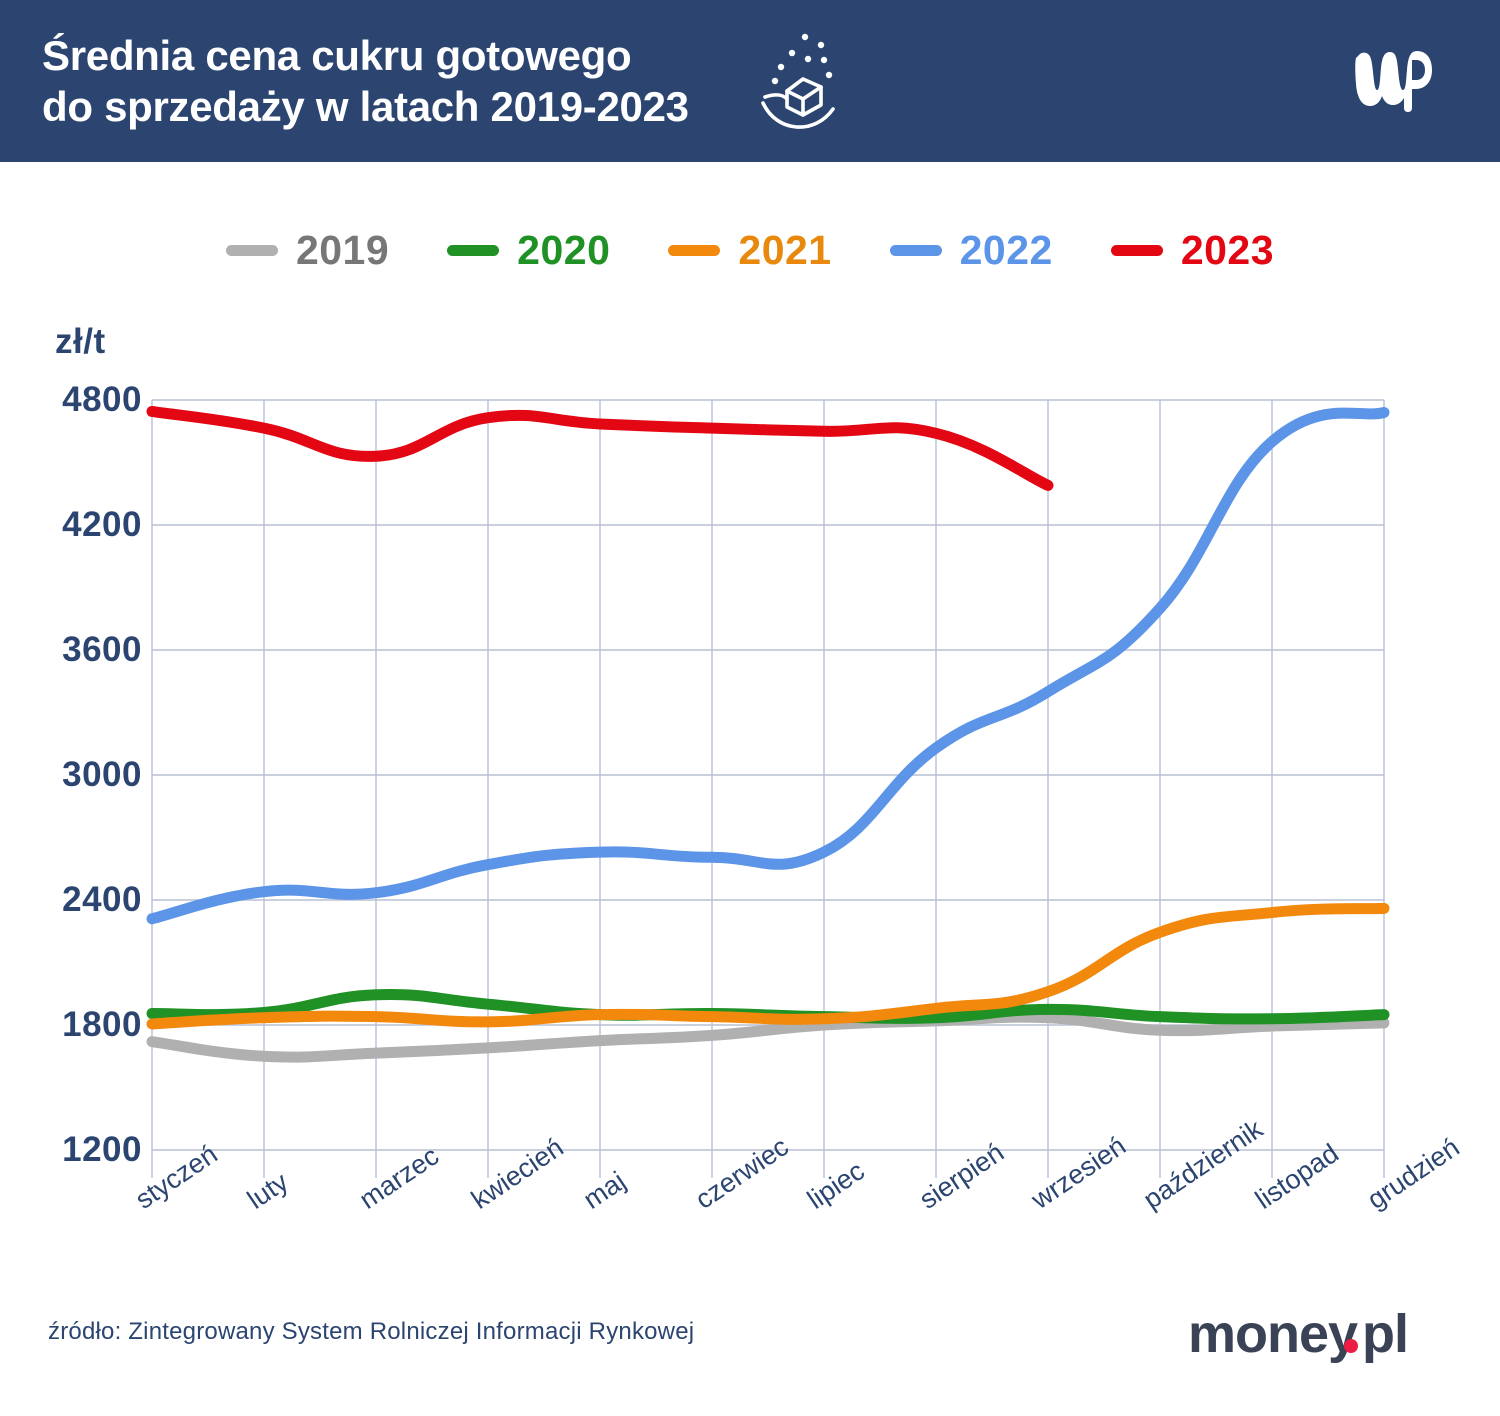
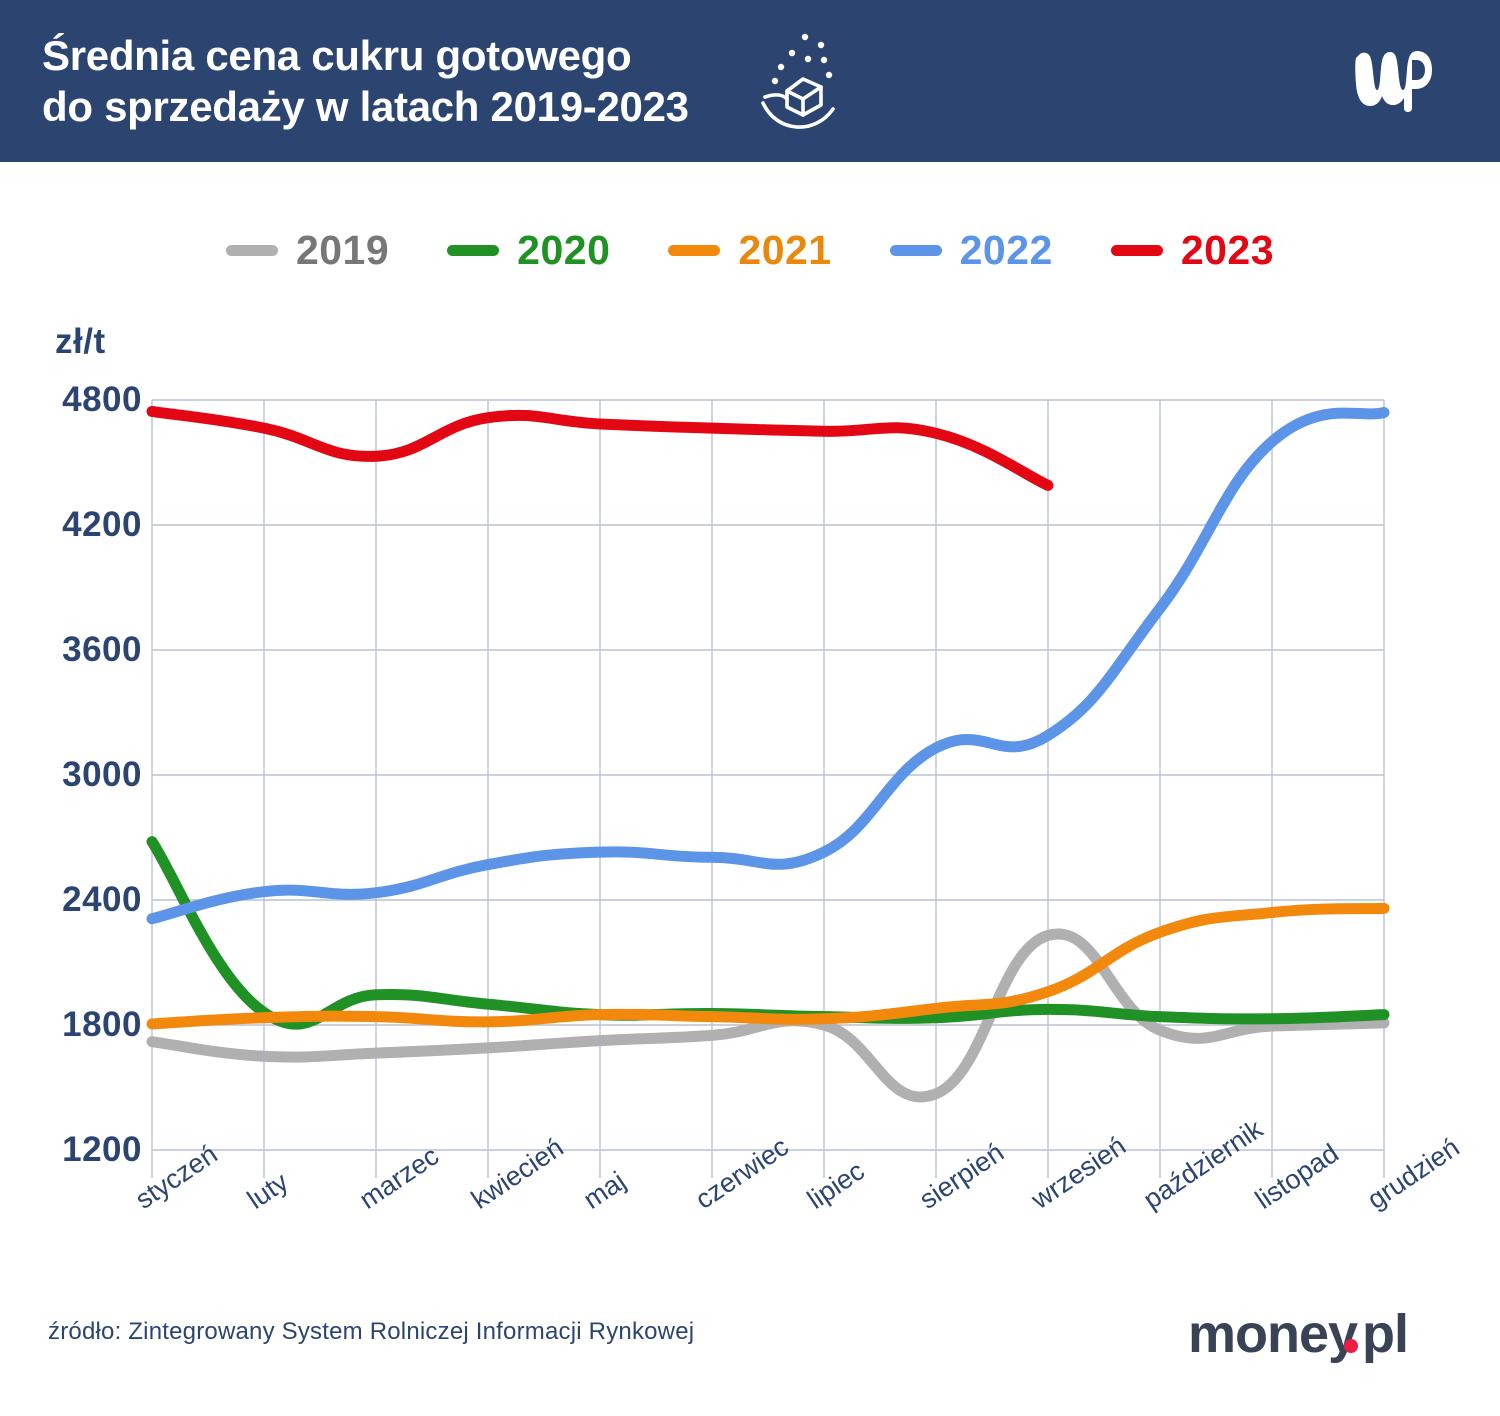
2020/styczeń: 1860 -> 2680
2019/sierpień: 1820 -> 1470
2019/wrzesień: 1840 -> 2230
2022/wrzesień: 3400 -> 3190
